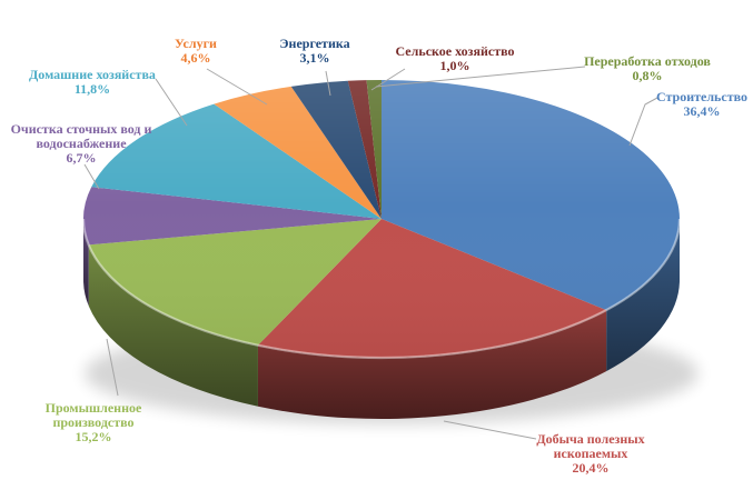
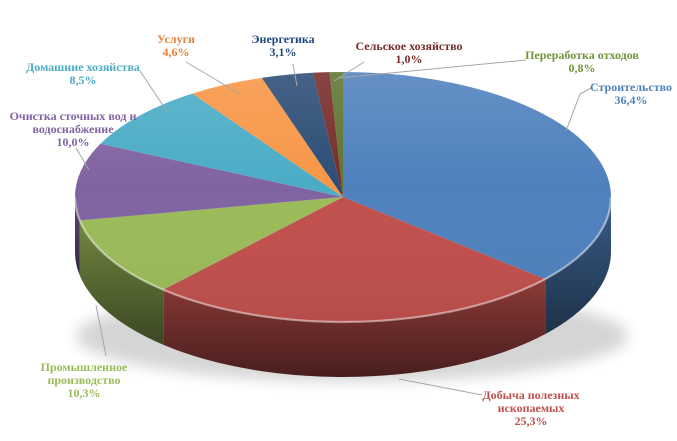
Добыча полезных ископаемых: 20,4% -> 25,3%
Промышленное производство: 15,2% -> 10,3%
Очистка сточных вод и водоснабжение: 6,7% -> 10,0%
Домашние хозяйства: 11,8% -> 8,5%
